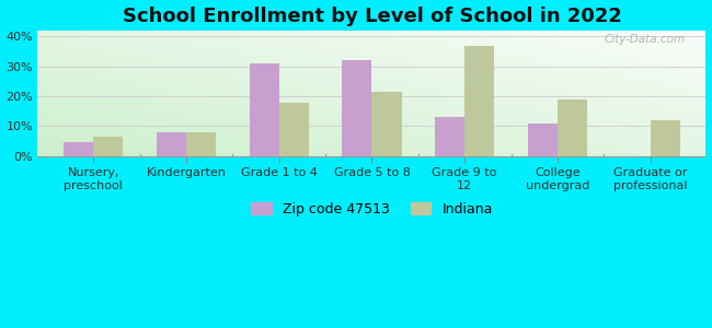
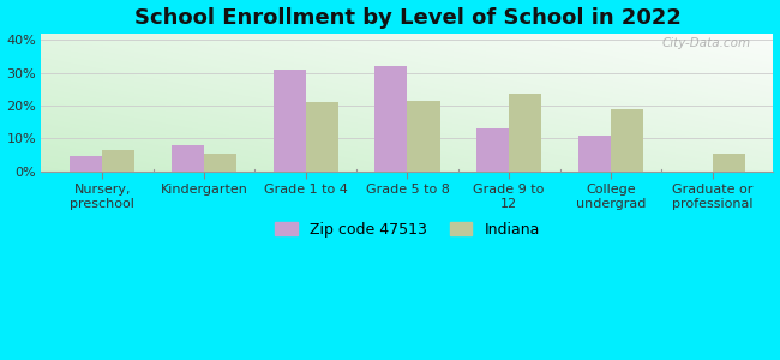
Indiana/Kindergarten: 8.0% -> 5.5%
Indiana/Grade 1 to 4: 18.0% -> 21.0%
Indiana/Grade 9 to 12: 37.0% -> 23.5%
Indiana/Graduate or professional: 12.0% -> 5.5%
